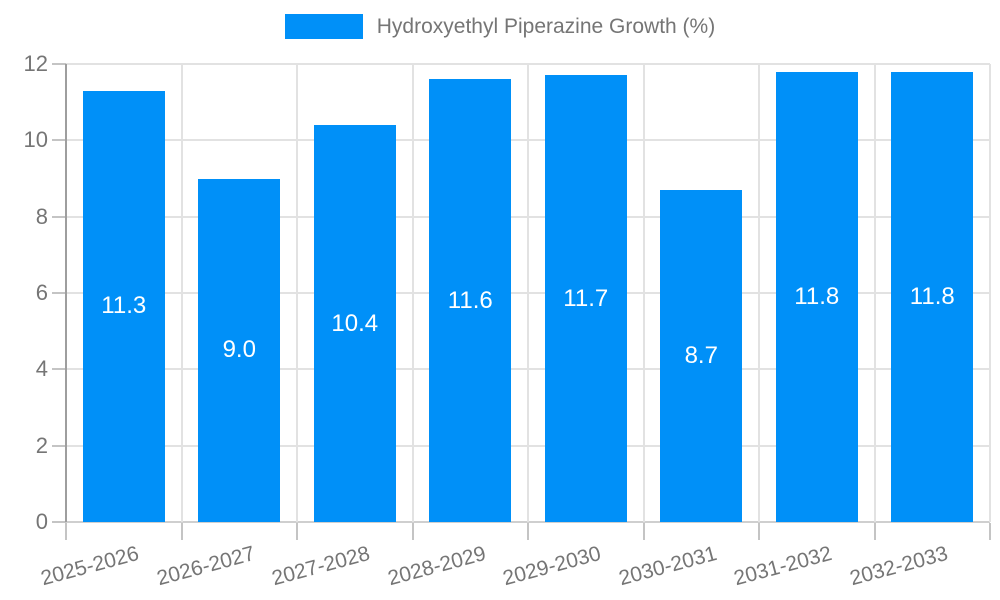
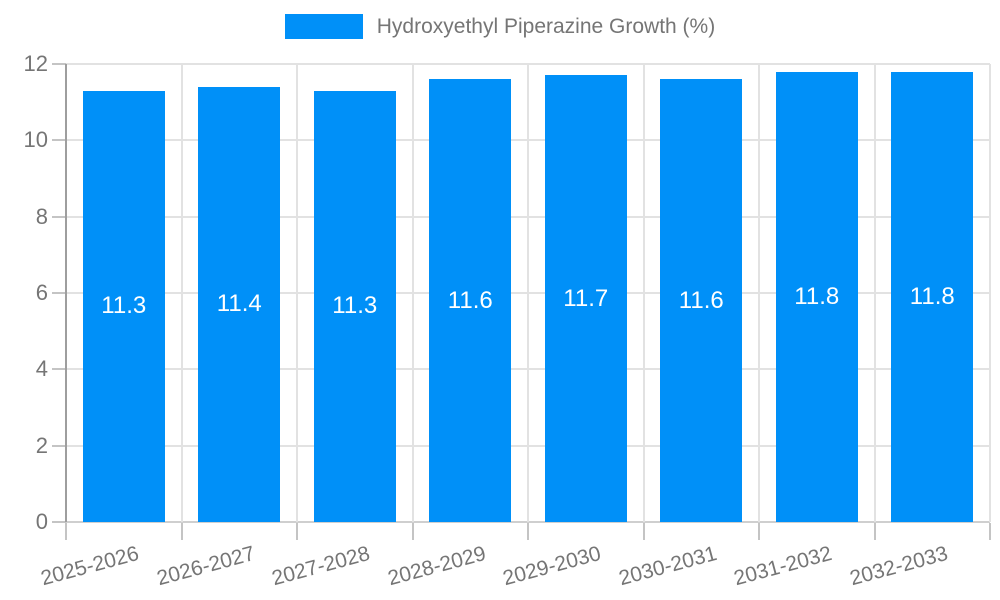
2026-2027: 9.0 -> 11.4
2027-2028: 10.4 -> 11.3
2030-2031: 8.7 -> 11.6
